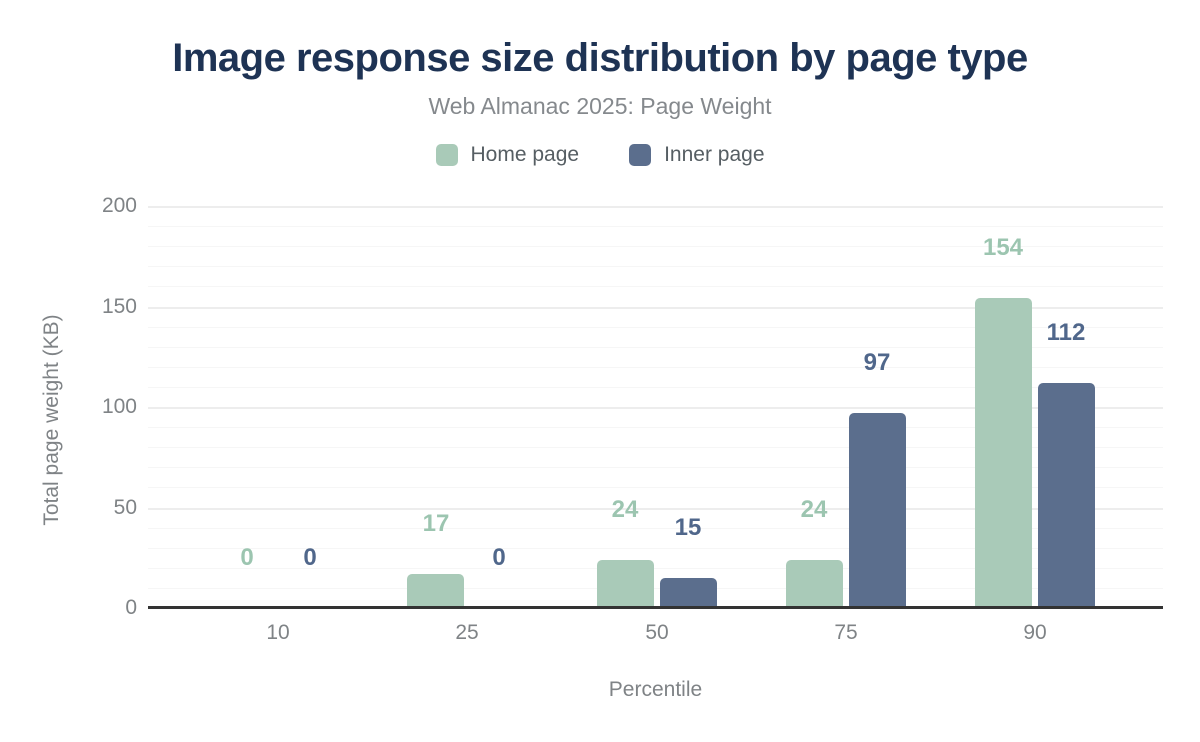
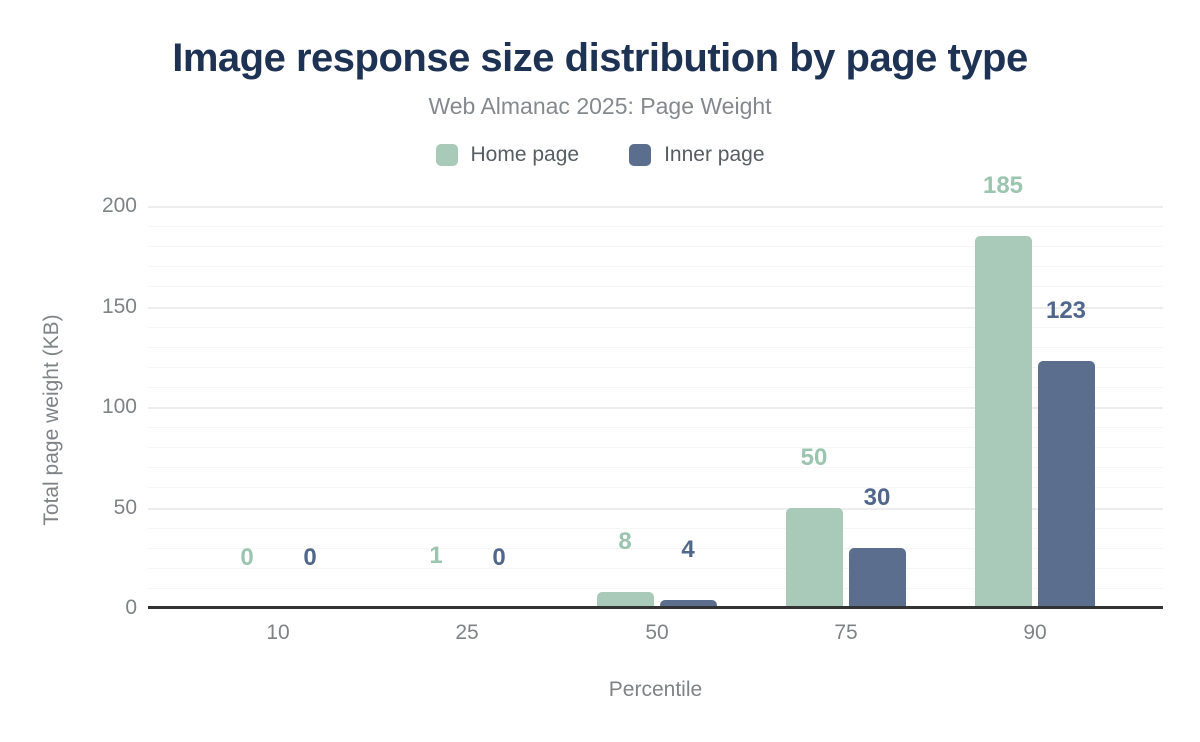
Home page/25: 17 -> 1
Home page/50: 24 -> 8
Inner page/50: 15 -> 4
Home page/75: 24 -> 50
Inner page/75: 97 -> 30
Home page/90: 154 -> 185
Inner page/90: 112 -> 123
